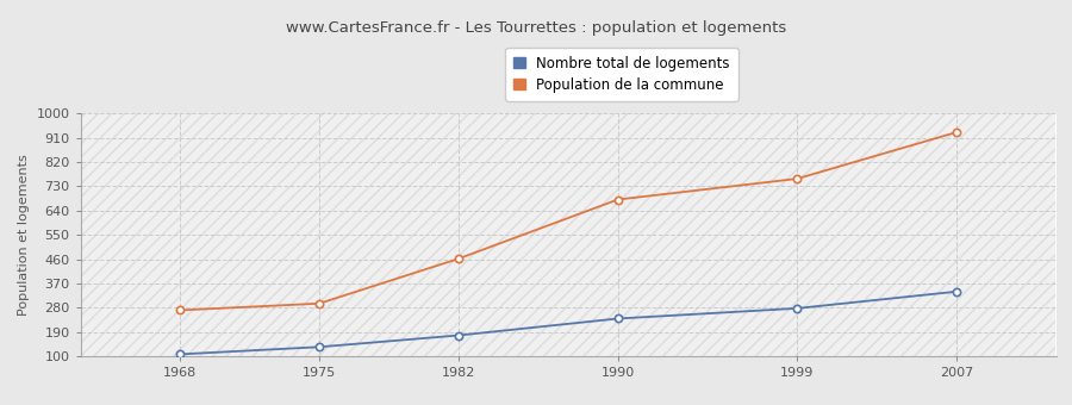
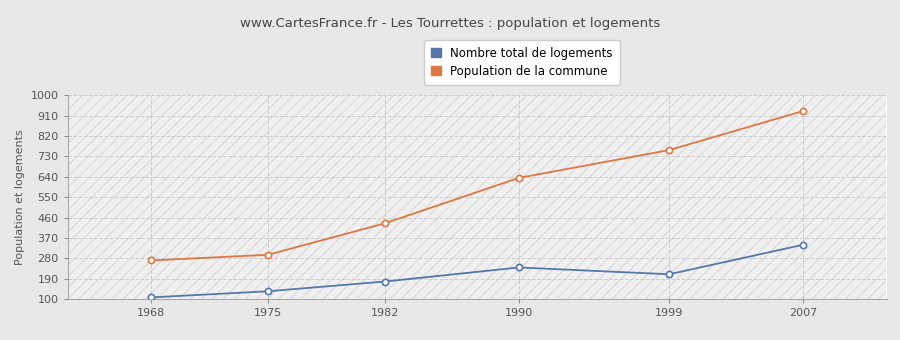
Population de la commune/1982: 462 -> 435
Population de la commune/1990: 681 -> 635
Nombre total de logements/1999: 278 -> 210
